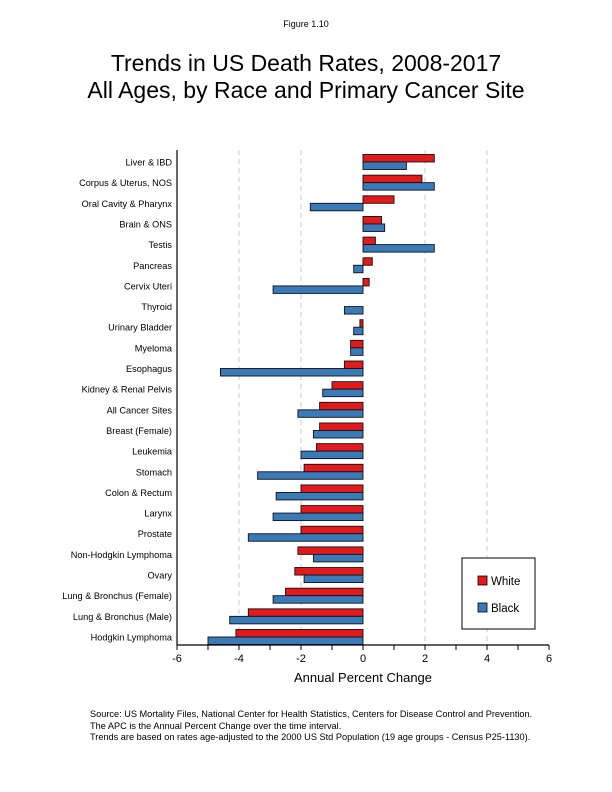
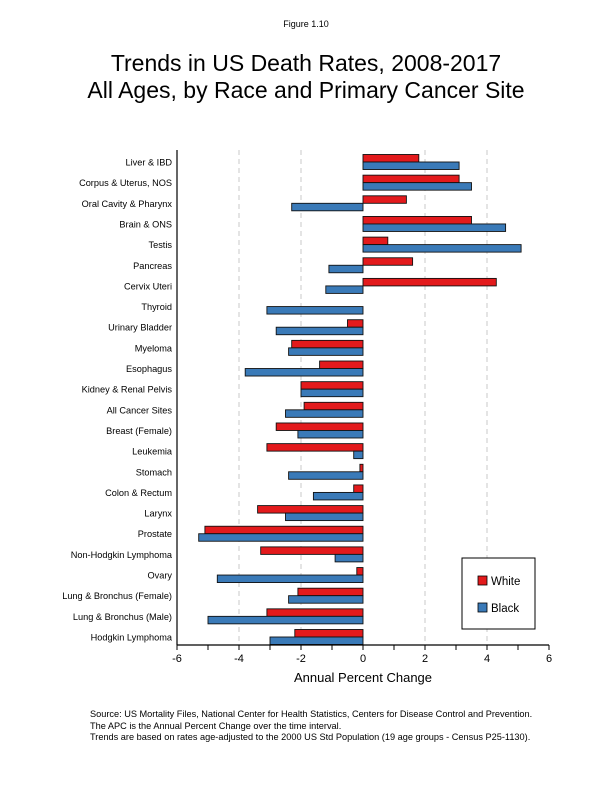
White/Liver & IBD: 2.3 -> 1.8
Black/Liver & IBD: 1.4 -> 3.1
White/Corpus & Uterus, NOS: 1.9 -> 3.1
Black/Corpus & Uterus, NOS: 2.3 -> 3.5
White/Oral Cavity & Pharynx: 1.0 -> 1.4
Black/Oral Cavity & Pharynx: -1.7 -> -2.3
White/Brain & ONS: 0.6 -> 3.5
Black/Brain & ONS: 0.7 -> 4.6
White/Testis: 0.4 -> 0.8
Black/Testis: 2.3 -> 5.1
White/Pancreas: 0.3 -> 1.6
Black/Pancreas: -0.3 -> -1.1
White/Cervix Uteri: 0.2 -> 4.3
Black/Cervix Uteri: -2.9 -> -1.2
Black/Thyroid: -0.6 -> -3.1
White/Urinary Bladder: -0.1 -> -0.5
Black/Urinary Bladder: -0.3 -> -2.8
White/Myeloma: -0.4 -> -2.3
Black/Myeloma: -0.4 -> -2.4
White/Esophagus: -0.6 -> -1.4
Black/Esophagus: -4.6 -> -3.8
White/Kidney & Renal Pelvis: -1.0 -> -2.0
Black/Kidney & Renal Pelvis: -1.3 -> -2.0
White/All Cancer Sites: -1.4 -> -1.9
Black/All Cancer Sites: -2.1 -> -2.5
White/Breast (Female): -1.4 -> -2.8
Black/Breast (Female): -1.6 -> -2.1
White/Leukemia: -1.5 -> -3.1
Black/Leukemia: -2.0 -> -0.3
White/Stomach: -1.9 -> -0.1
Black/Stomach: -3.4 -> -2.4
White/Colon & Rectum: -2.0 -> -0.3
Black/Colon & Rectum: -2.8 -> -1.6
White/Larynx: -2.0 -> -3.4
Black/Larynx: -2.9 -> -2.5
White/Prostate: -2.0 -> -5.1
Black/Prostate: -3.7 -> -5.3
White/Non-Hodgkin Lymphoma: -2.1 -> -3.3
Black/Non-Hodgkin Lymphoma: -1.6 -> -0.9
White/Ovary: -2.2 -> -0.2
Black/Ovary: -1.9 -> -4.7
White/Lung & Bronchus (Female): -2.5 -> -2.1
Black/Lung & Bronchus (Female): -2.9 -> -2.4
White/Lung & Bronchus (Male): -3.7 -> -3.1
Black/Lung & Bronchus (Male): -4.3 -> -5.0
White/Hodgkin Lymphoma: -4.1 -> -2.2
Black/Hodgkin Lymphoma: -5.0 -> -3.0
